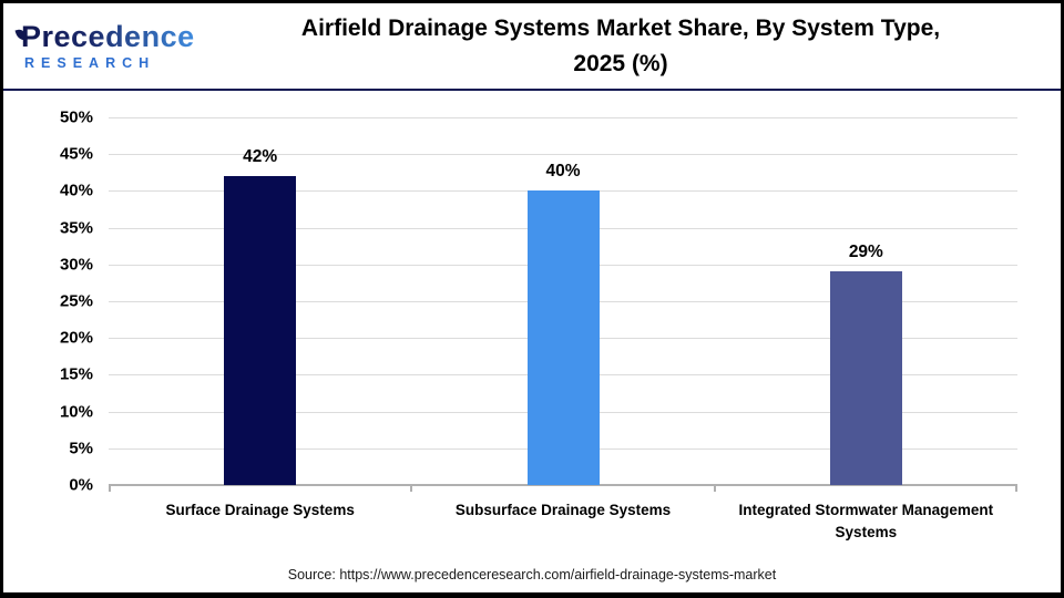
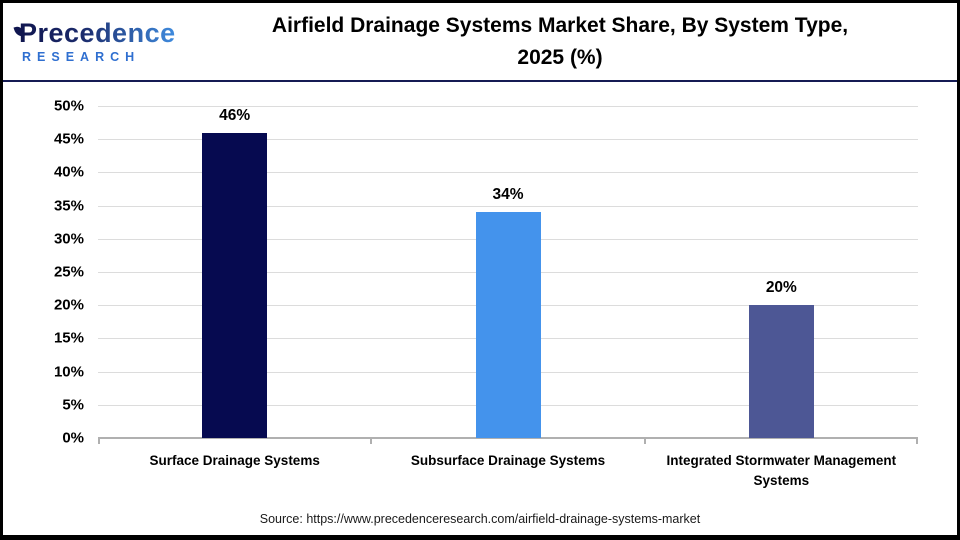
Surface Drainage Systems: 42% -> 46%
Subsurface Drainage Systems: 40% -> 34%
Integrated Stormwater Management Systems: 29% -> 20%
